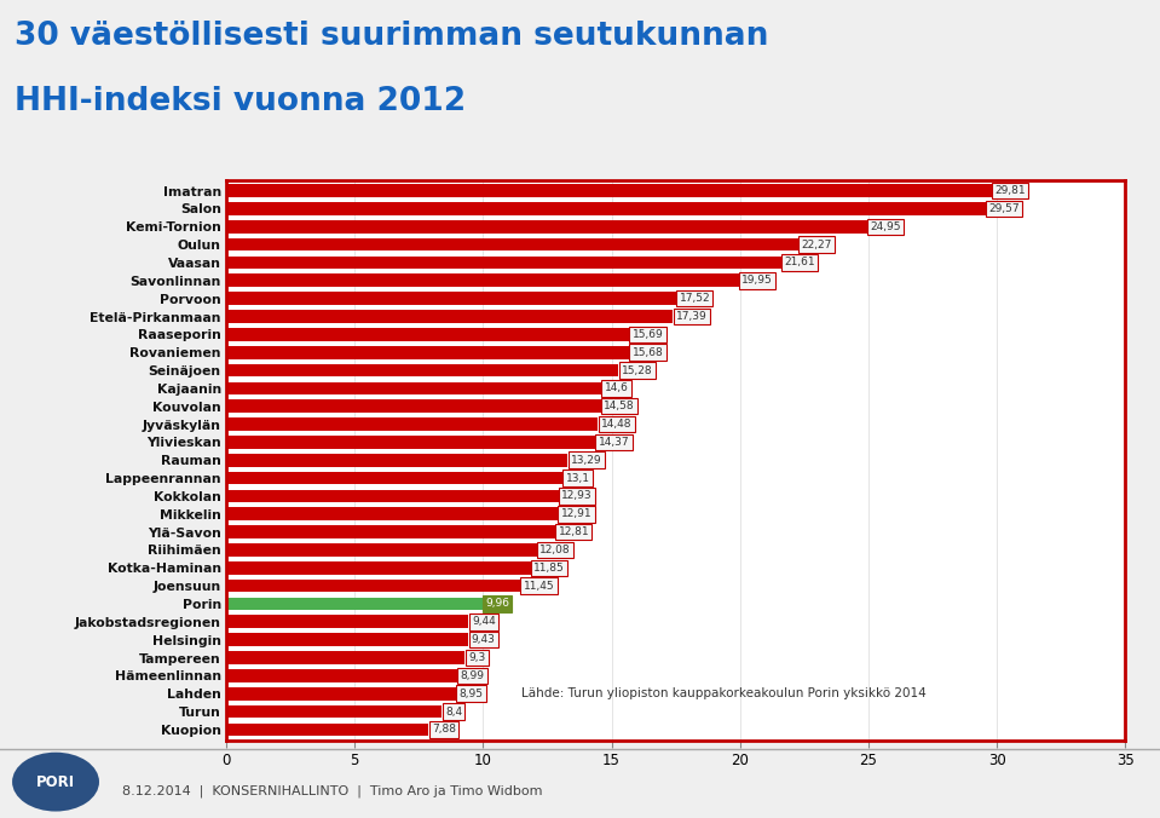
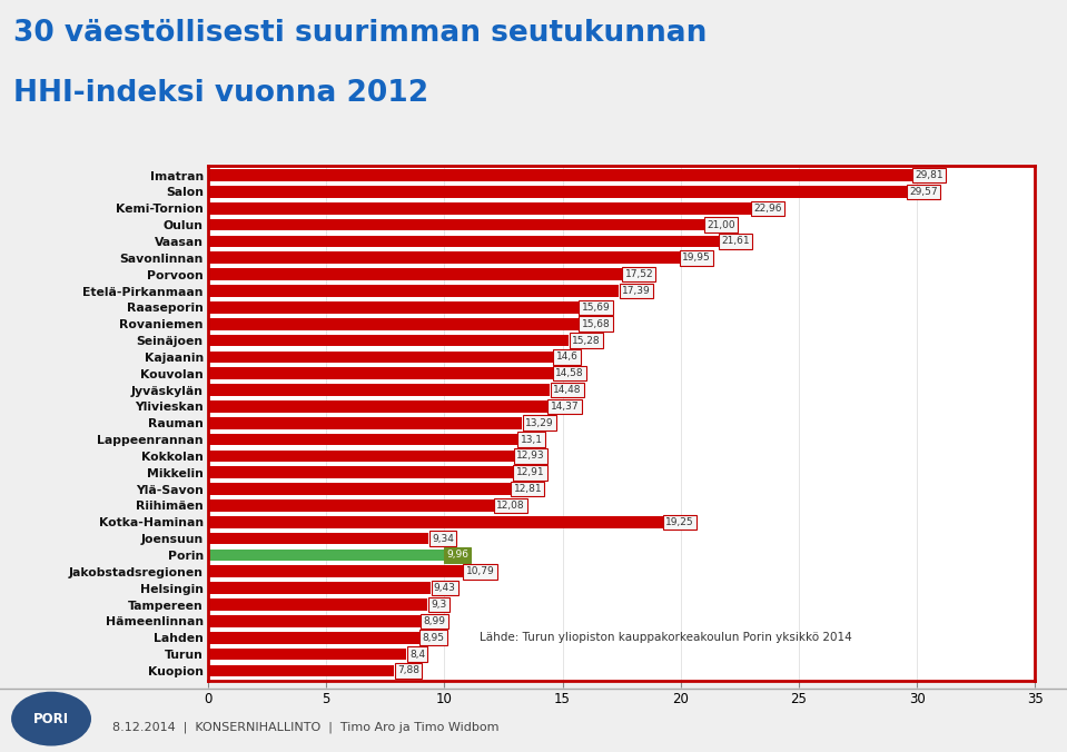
Kemi-Tornion: 24,95 -> 22,96
Oulun: 22,27 -> 21,00
Kotka-Haminan: 11,85 -> 19,25
Joensuun: 11,45 -> 9,34
Jakobstadsregionen: 9,44 -> 10,79
